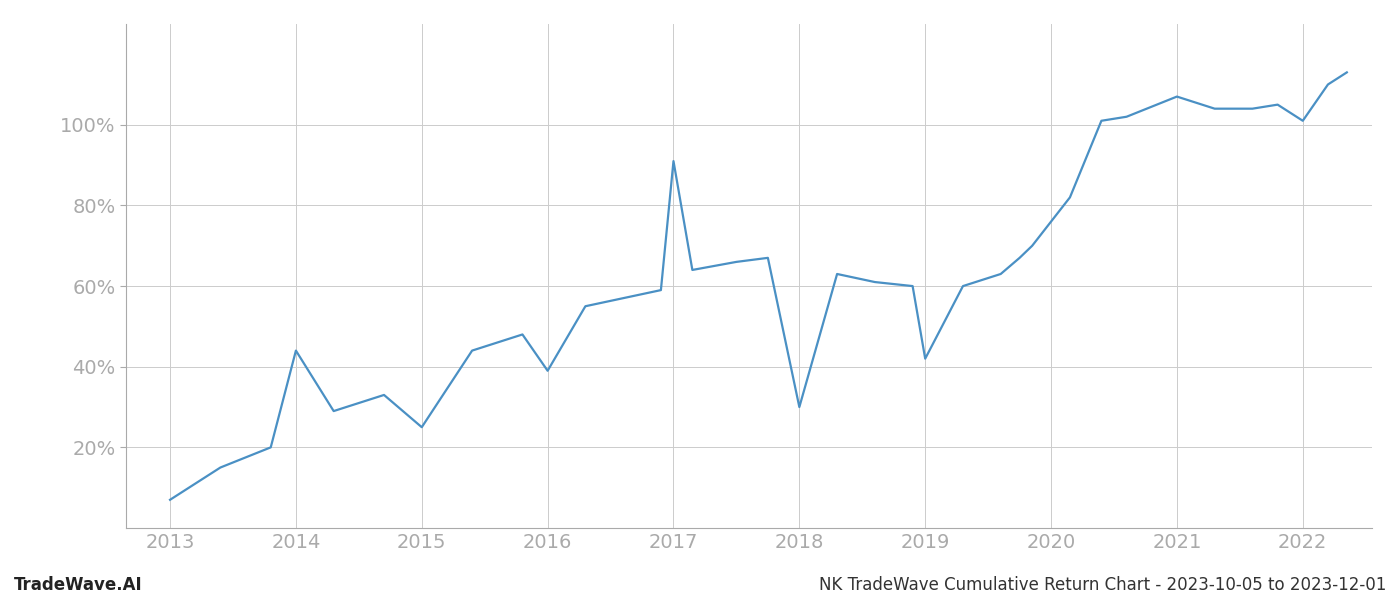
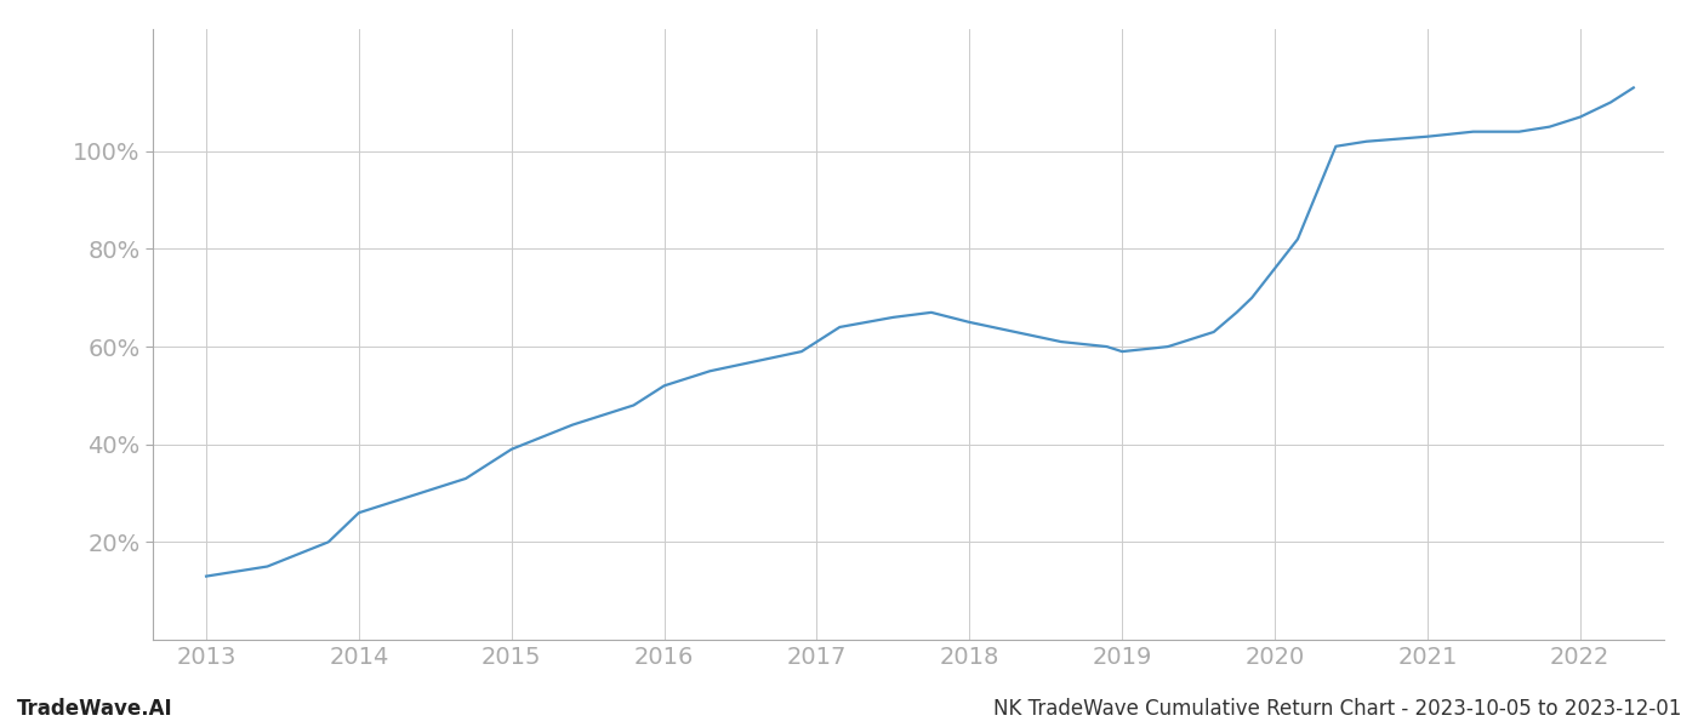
2013: 7% -> 13%
2014: 44% -> 26%
2015: 25% -> 39%
2016: 39% -> 52%
2017: 91% -> 61%
2018: 30% -> 65%
2019: 42% -> 59%
2021: 107% -> 103%
2022: 101% -> 107%
